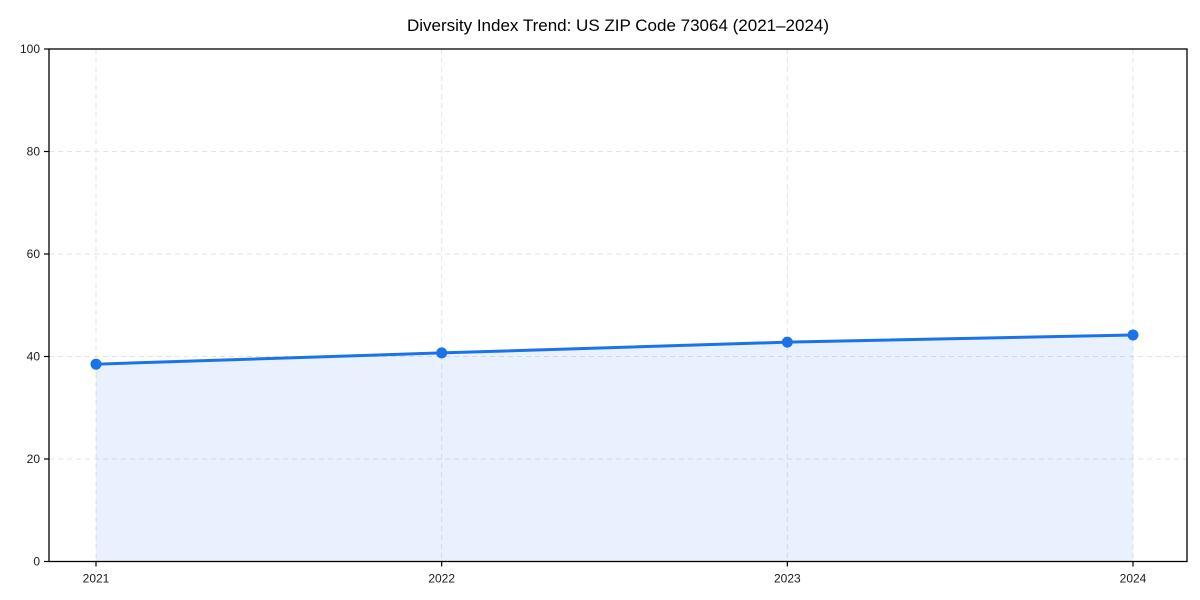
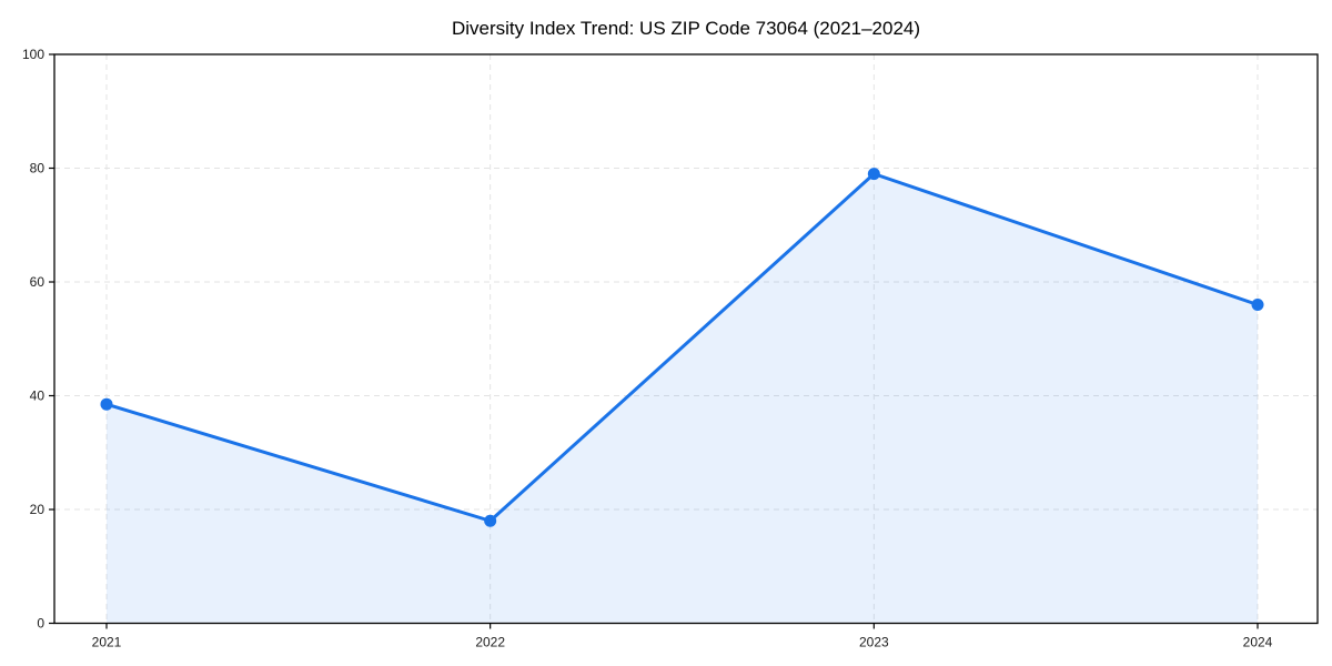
2022: 41 -> 18
2023: 43 -> 79
2024: 44 -> 56
